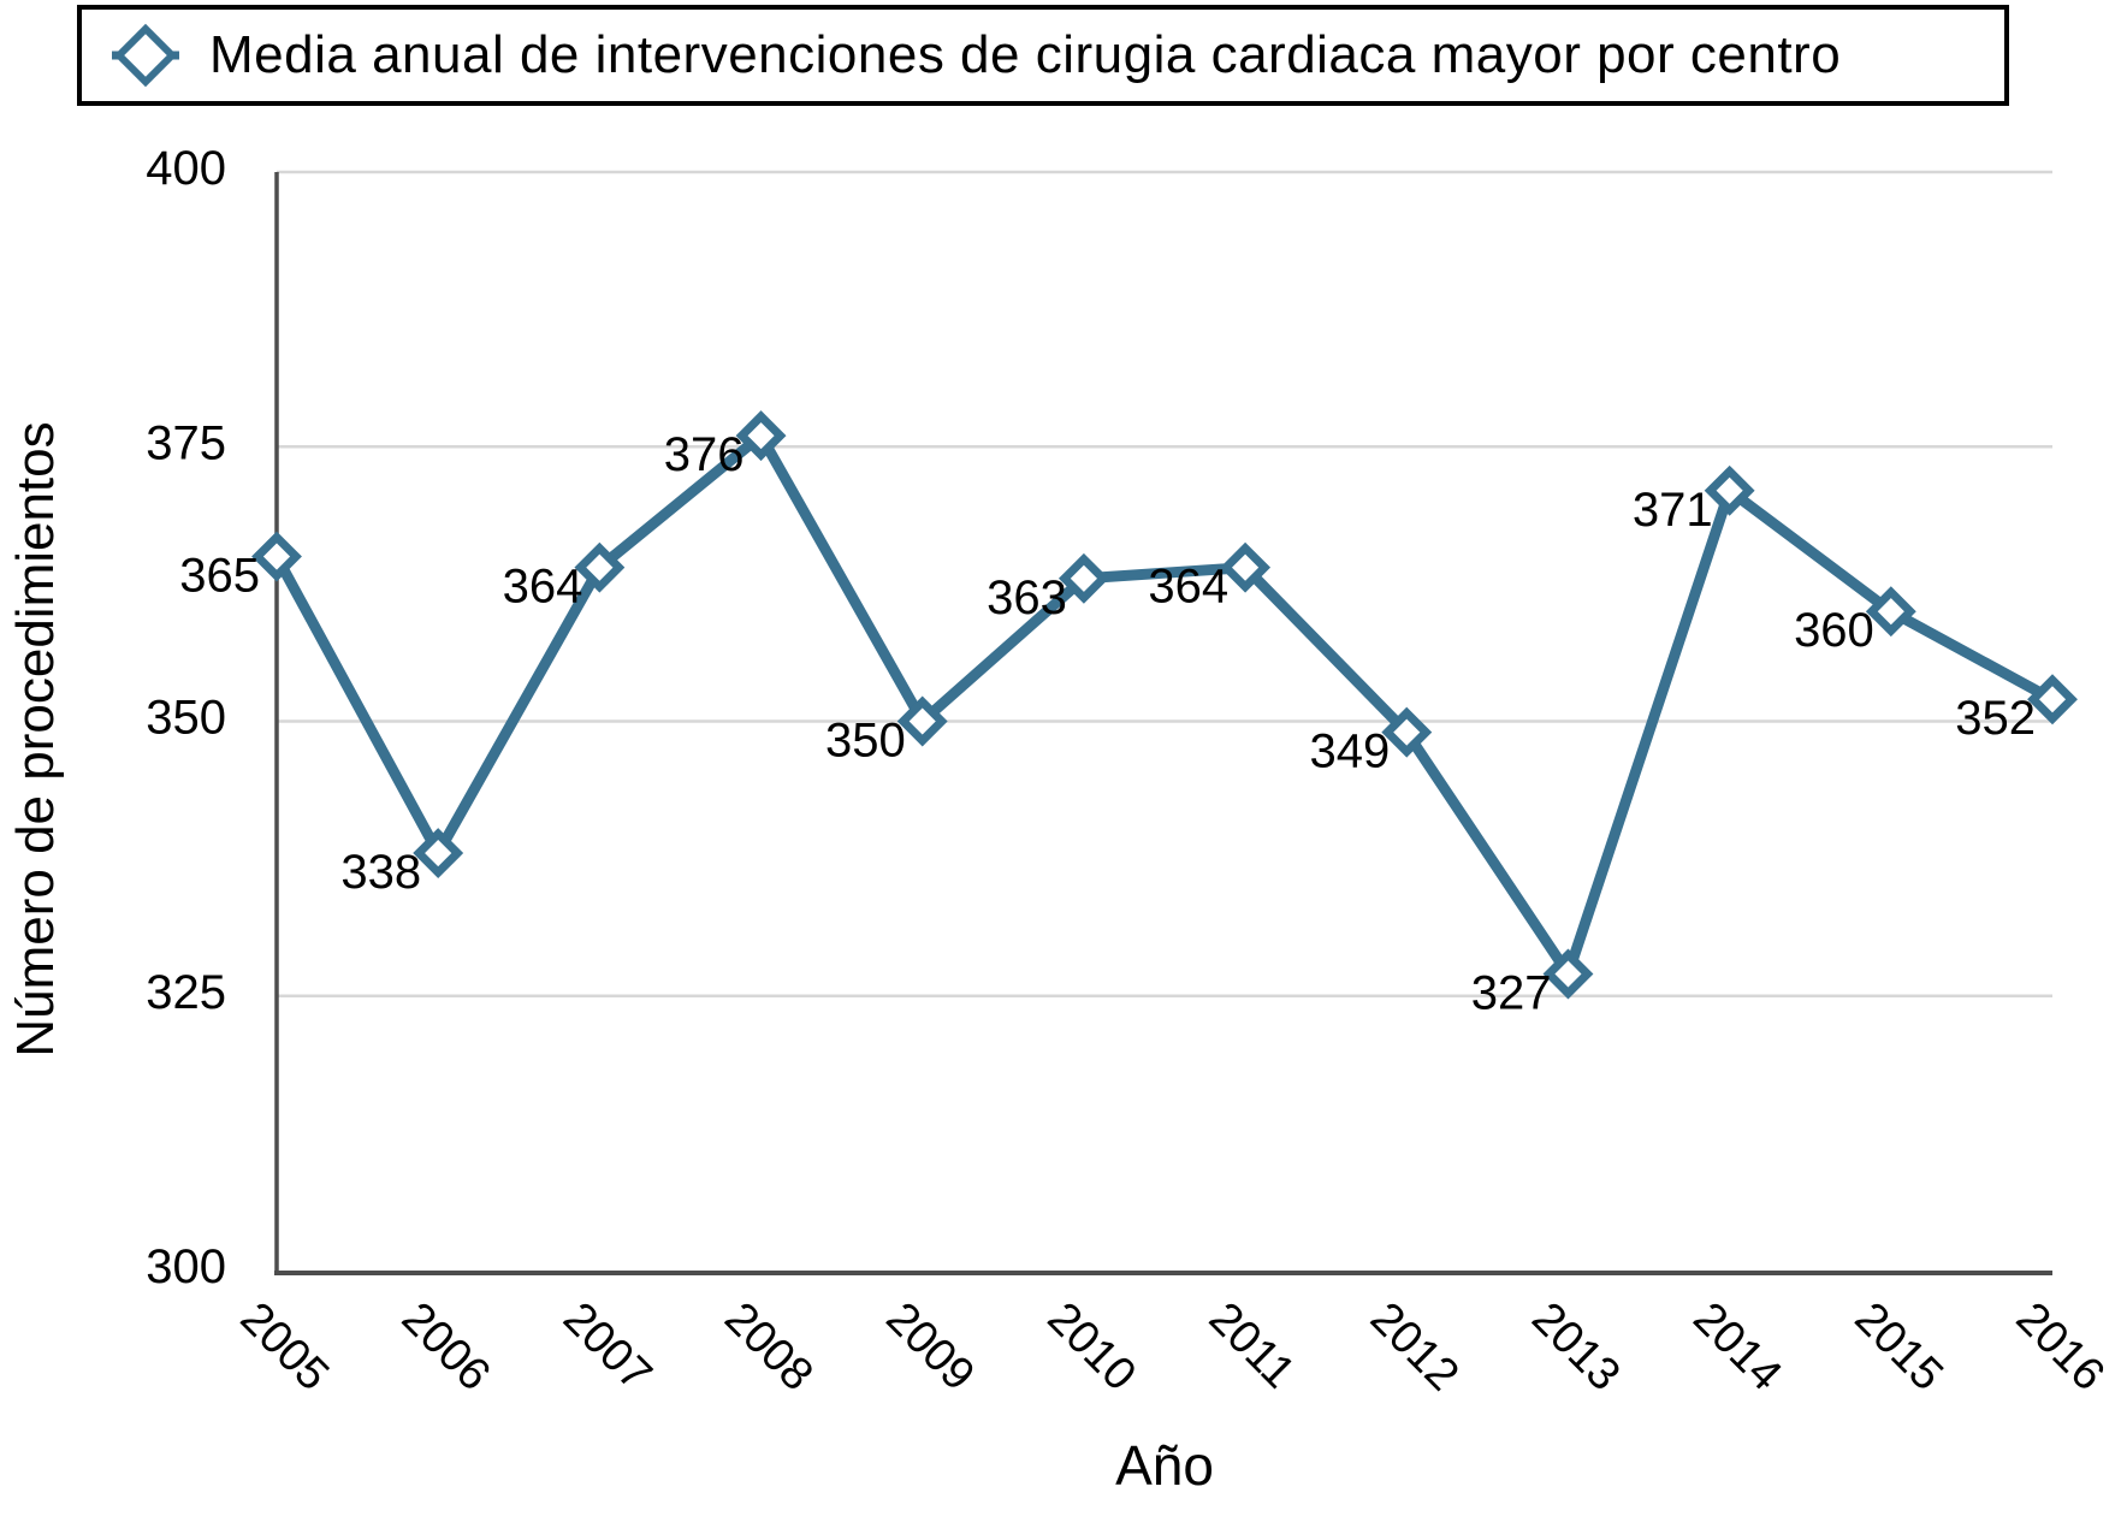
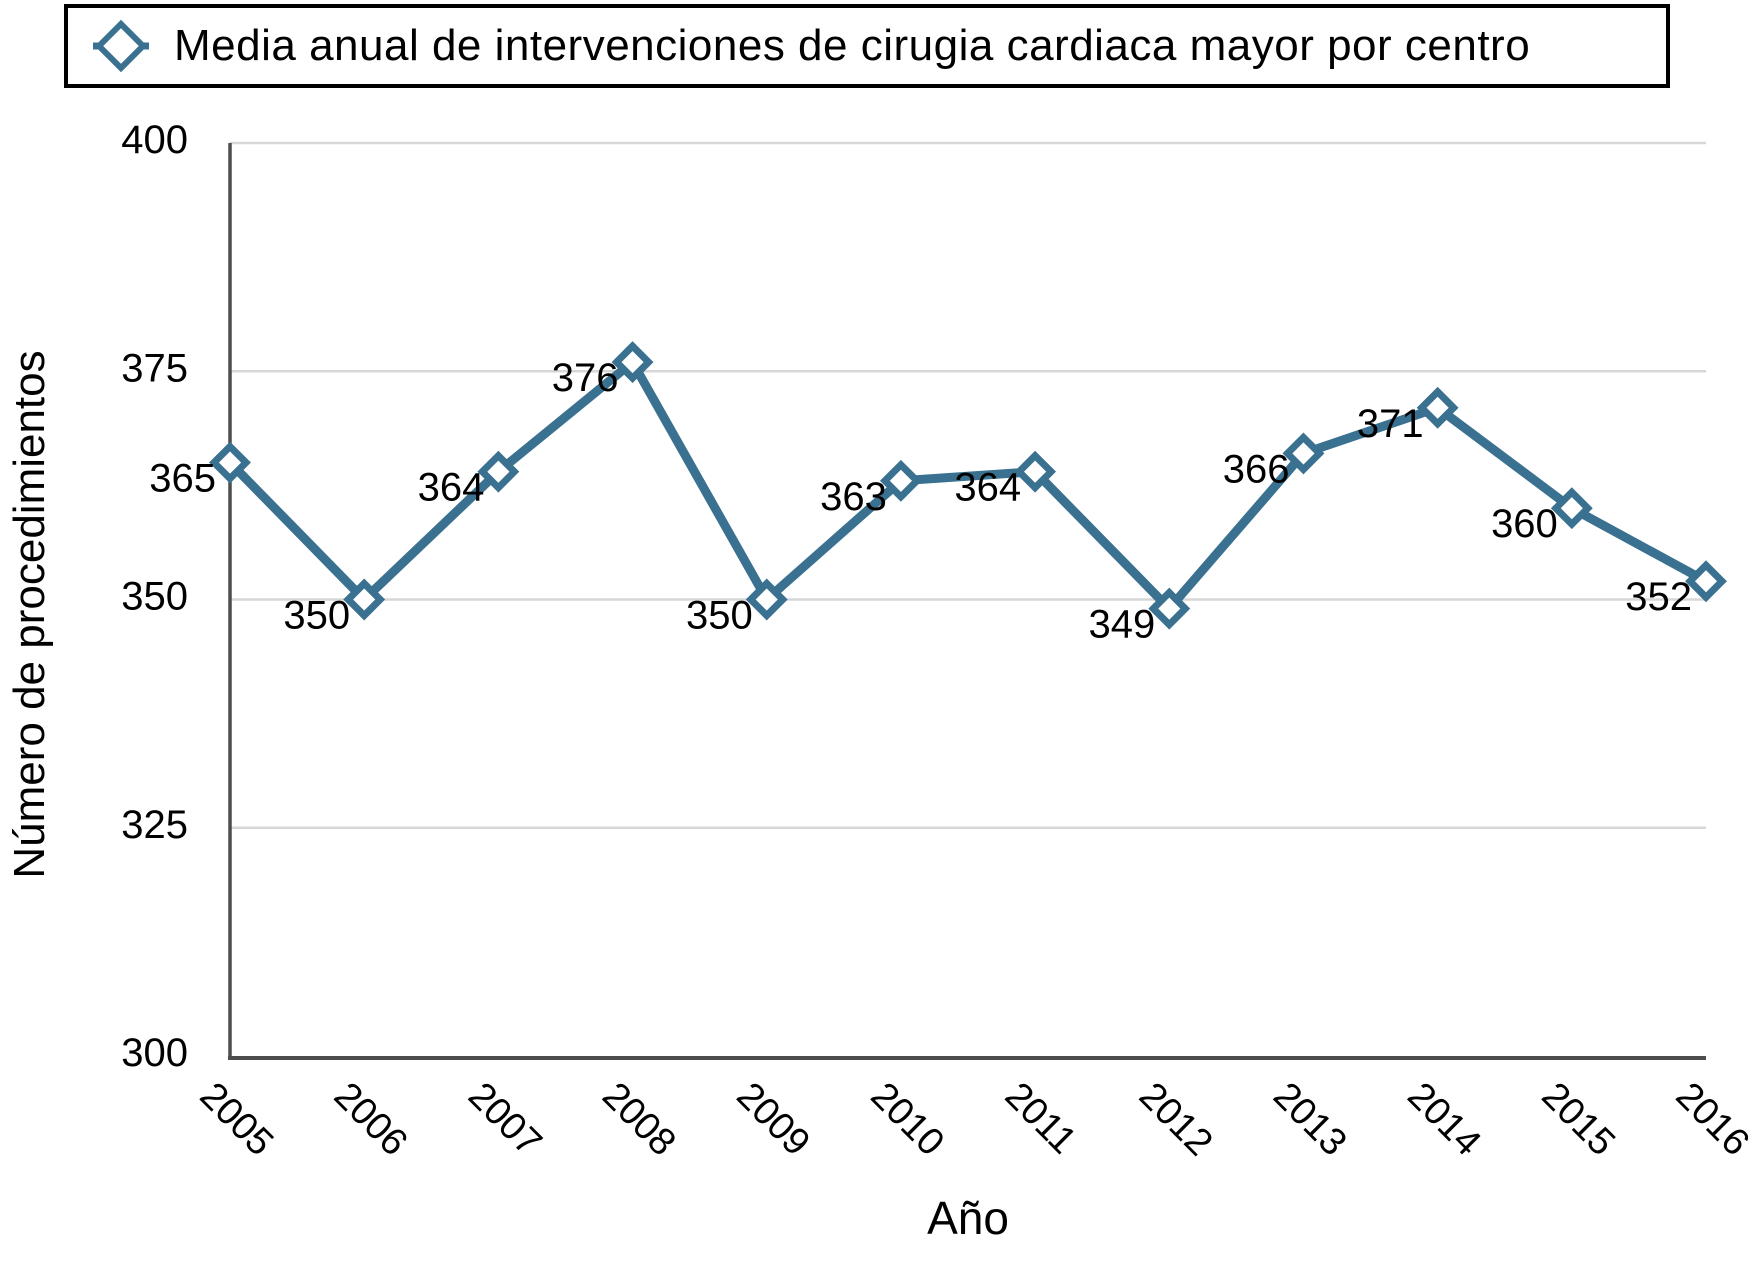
2006: 338 -> 350
2013: 327 -> 366
